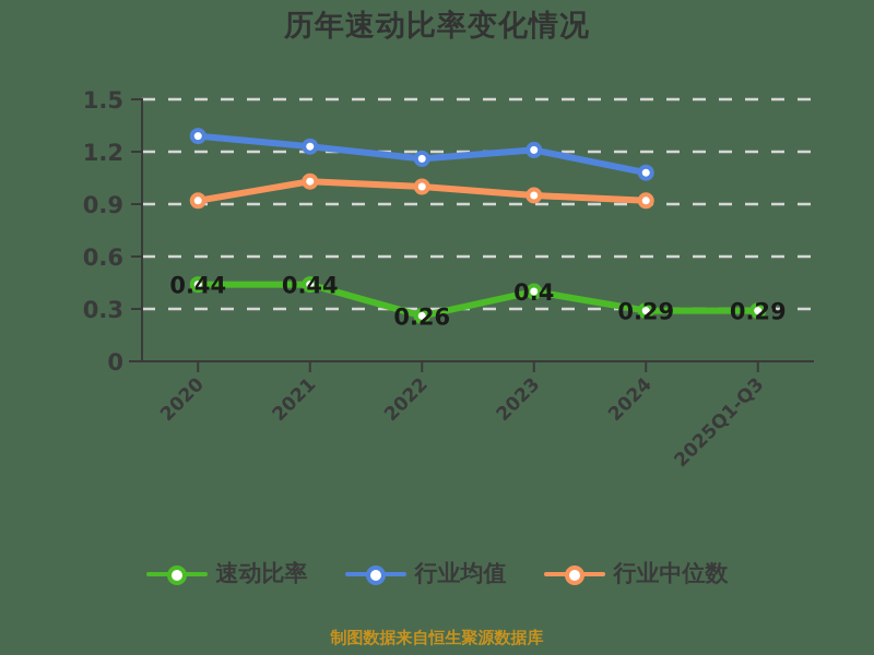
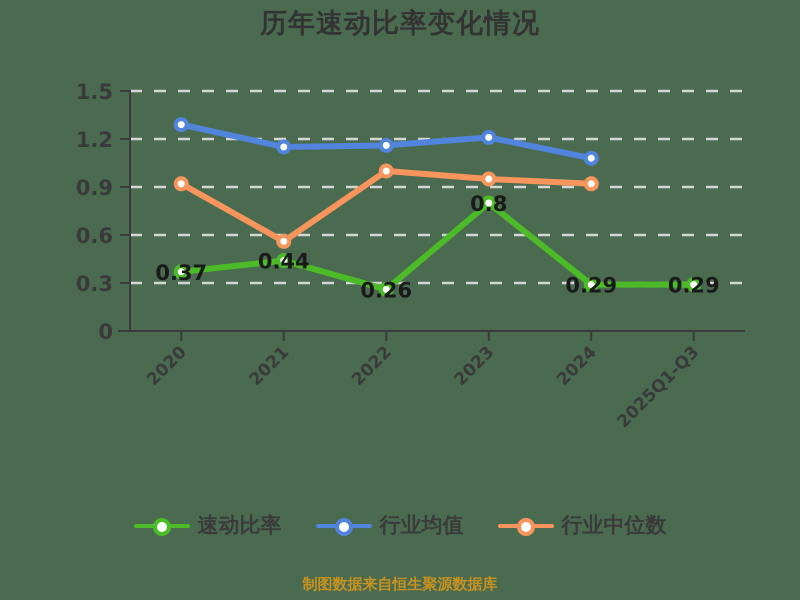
速动比率/2020: 0.44 -> 0.37
行业均值/2021: 1.23 -> 1.15
行业中位数/2021: 1.03 -> 0.56
速动比率/2023: 0.4 -> 0.8
